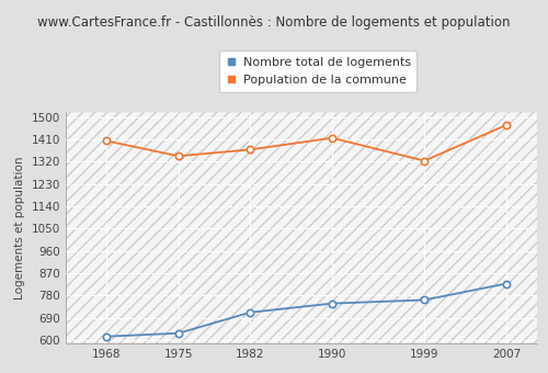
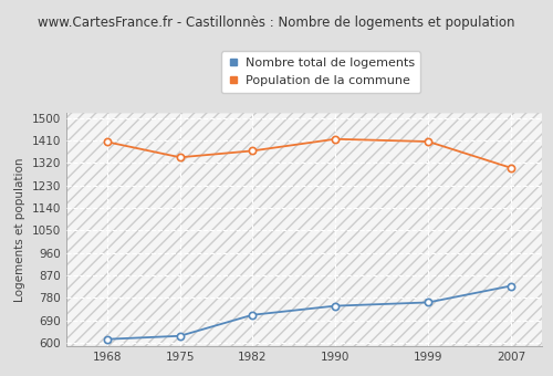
Population de la commune/1999: 1323 -> 1405
Population de la commune/2007: 1467 -> 1300
